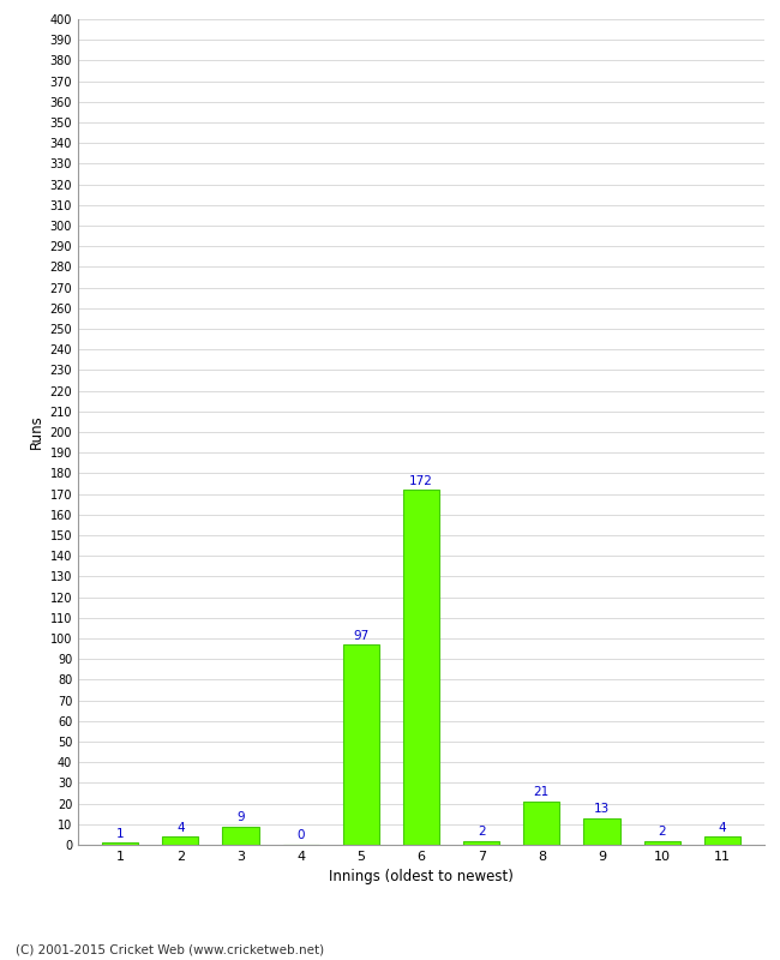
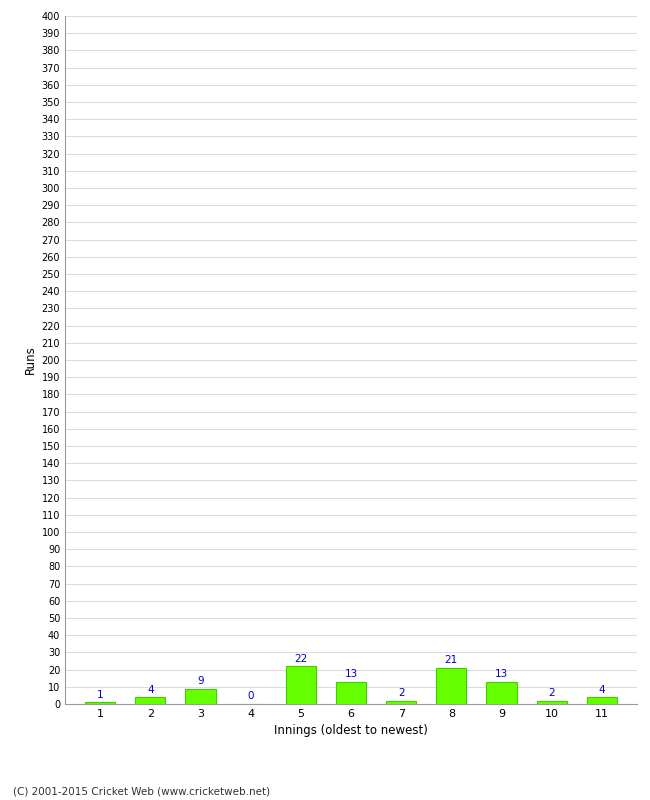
5: 97 -> 22
6: 172 -> 13
